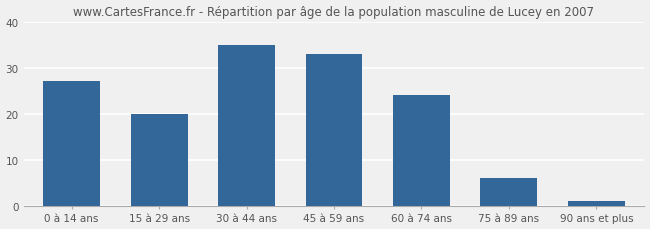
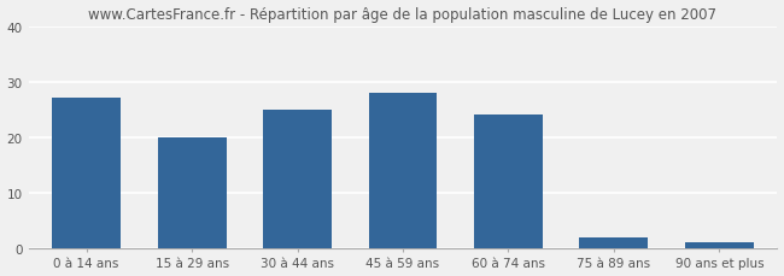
30 à 44 ans: 35 -> 25
45 à 59 ans: 33 -> 28
75 à 89 ans: 6 -> 2
